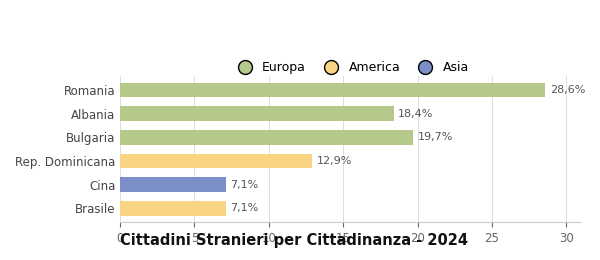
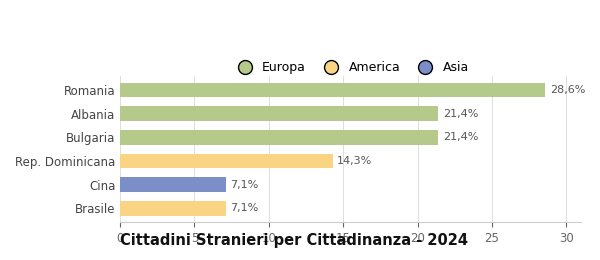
Albania: 18,4% -> 21,4%
Bulgaria: 19,7% -> 21,4%
Rep. Dominicana: 12,9% -> 14,3%
